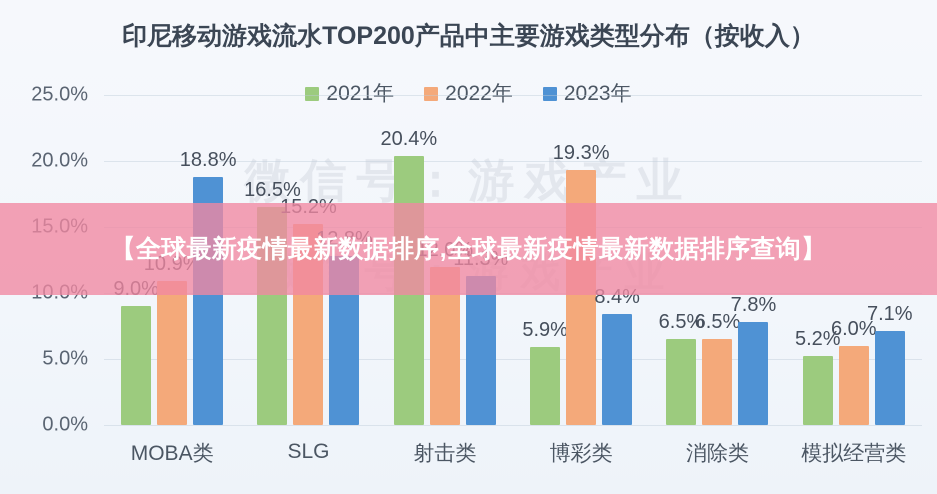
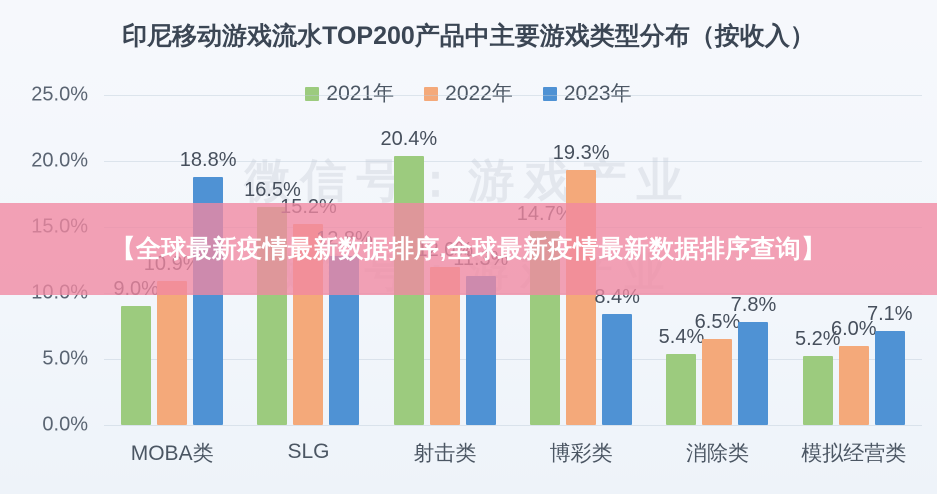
2021年/博彩类: 5.9% -> 14.7%
2021年/消除类: 6.5% -> 5.4%
